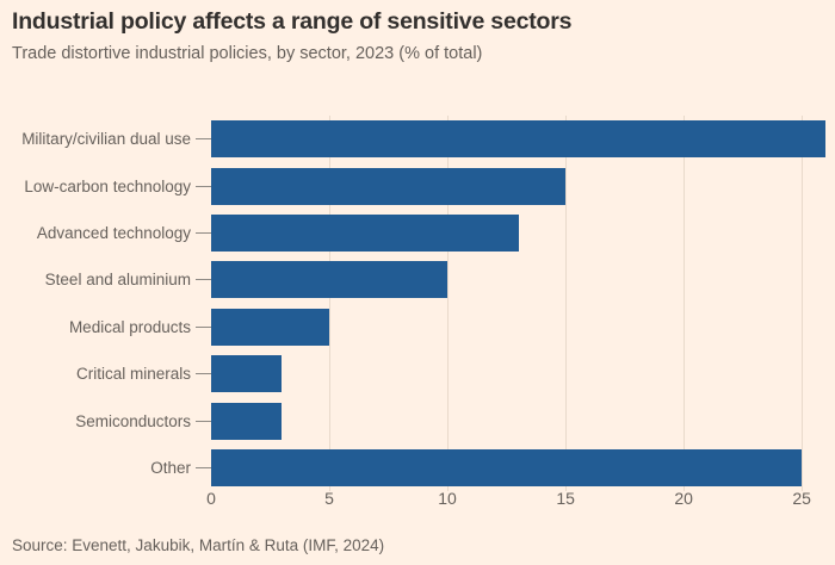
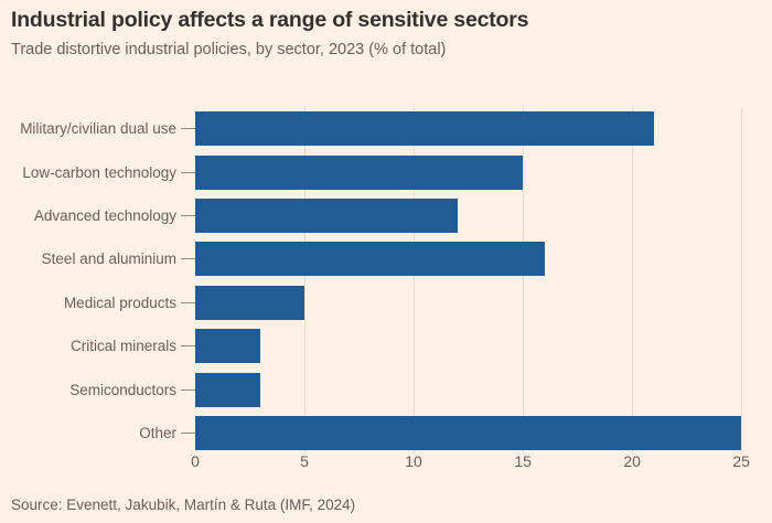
Military/civilian dual use: 26 -> 21
Advanced technology: 13 -> 12
Steel and aluminium: 10 -> 16
